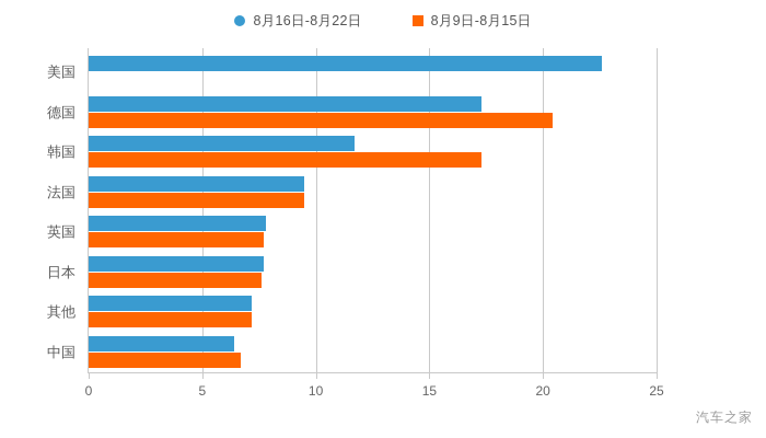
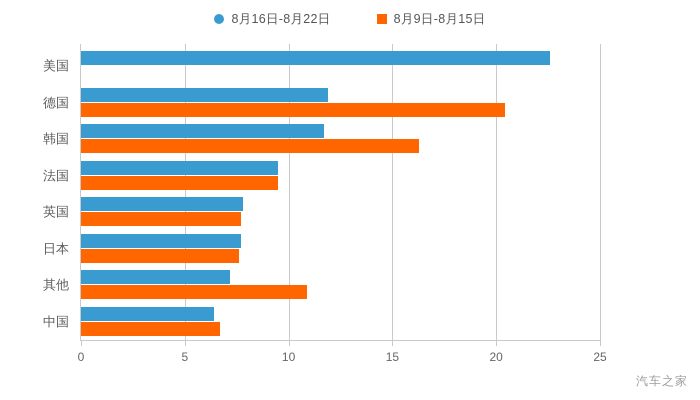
8月16日-8月22日/德国: 17.3 -> 11.9
8月9日-8月15日/韩国: 17.3 -> 16.3
8月9日-8月15日/其他: 7.2 -> 10.9
